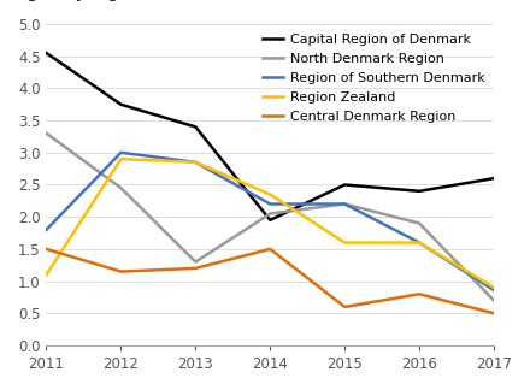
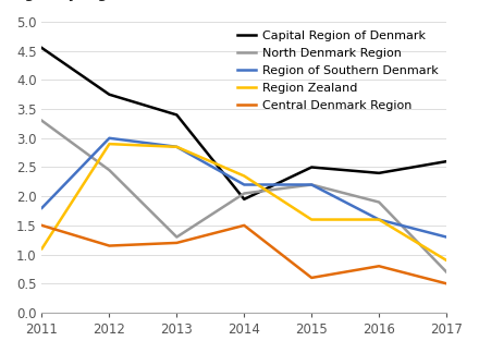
Region of Southern Denmark/2017: 0.86 -> 1.30
